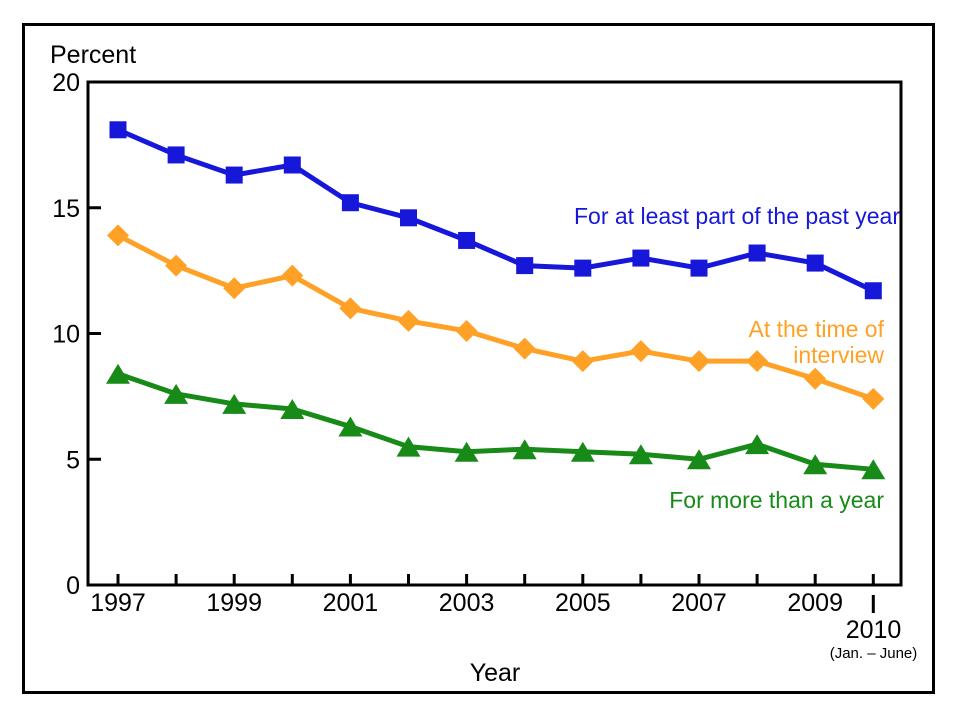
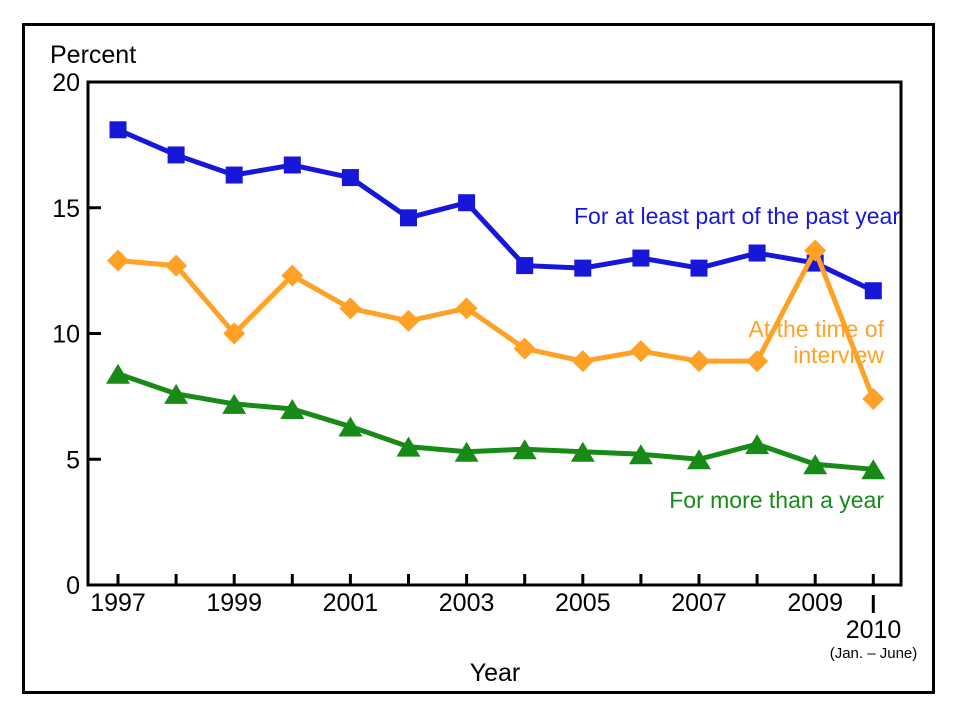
At the time of interview/1997: 13.9 -> 12.9
At the time of interview/1999: 11.8 -> 10.0
For at least part of the past year/2001: 15.2 -> 16.2
For at least part of the past year/2003: 13.7 -> 15.2
At the time of interview/2003: 10.1 -> 11.0
At the time of interview/2009: 8.2 -> 13.3
